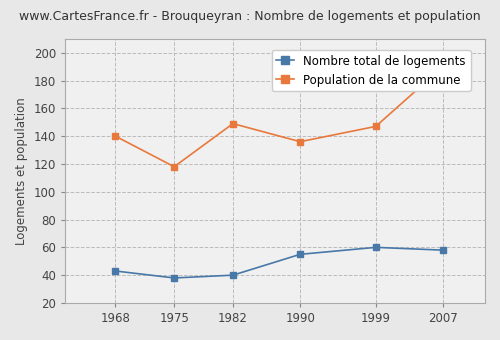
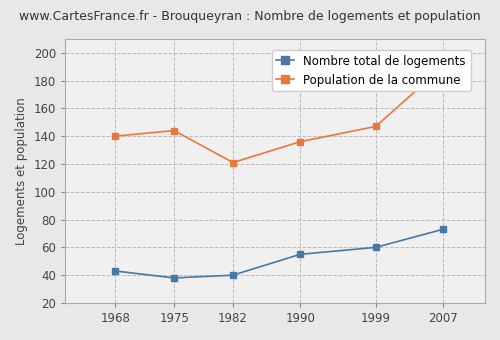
Population de la commune/1975: 118 -> 144
Population de la commune/1982: 149 -> 121
Nombre total de logements/2007: 58 -> 73
